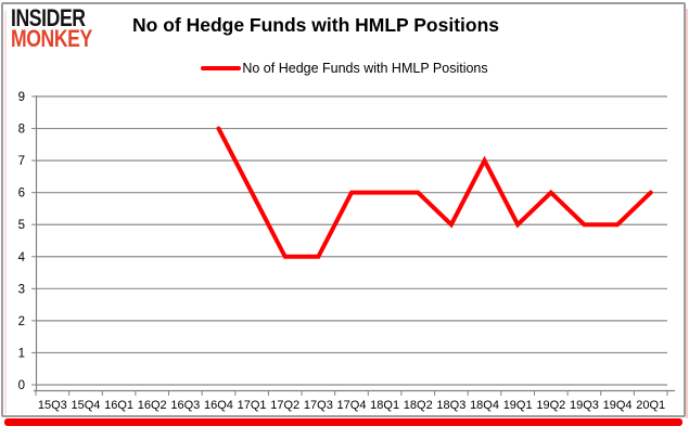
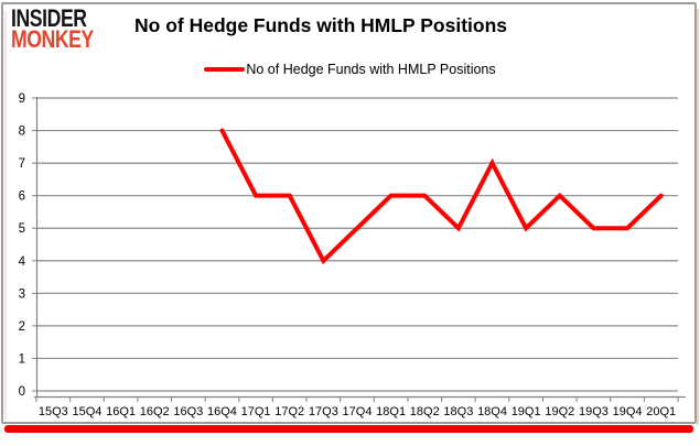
17Q2: 4 -> 6
17Q4: 6 -> 5
